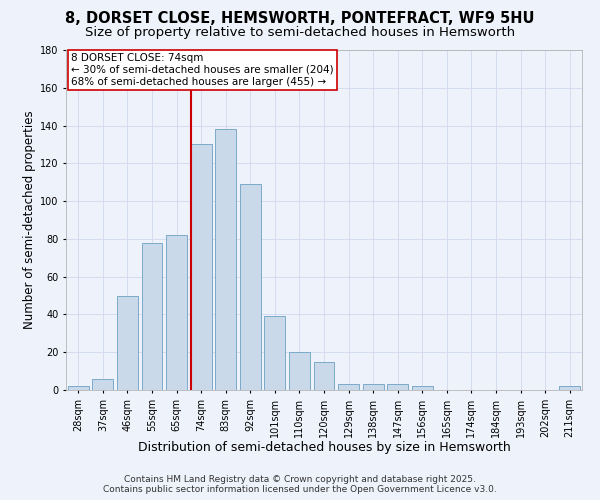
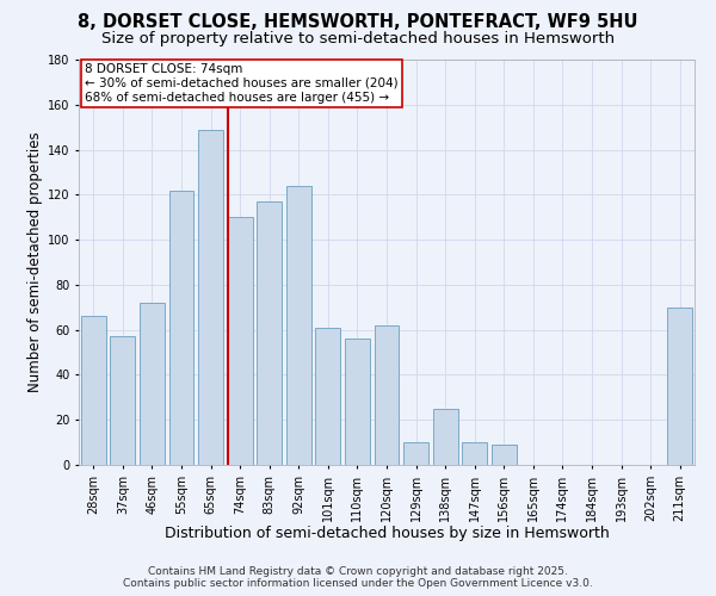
28sqm: 2 -> 66
37sqm: 6 -> 57
46sqm: 50 -> 72
55sqm: 78 -> 122
65sqm: 82 -> 149
74sqm: 130 -> 110
83sqm: 138 -> 117
92sqm: 109 -> 124
101sqm: 39 -> 61
110sqm: 20 -> 56
120sqm: 15 -> 62
129sqm: 3 -> 10
138sqm: 3 -> 25
147sqm: 3 -> 10
156sqm: 2 -> 9
211sqm: 2 -> 70
